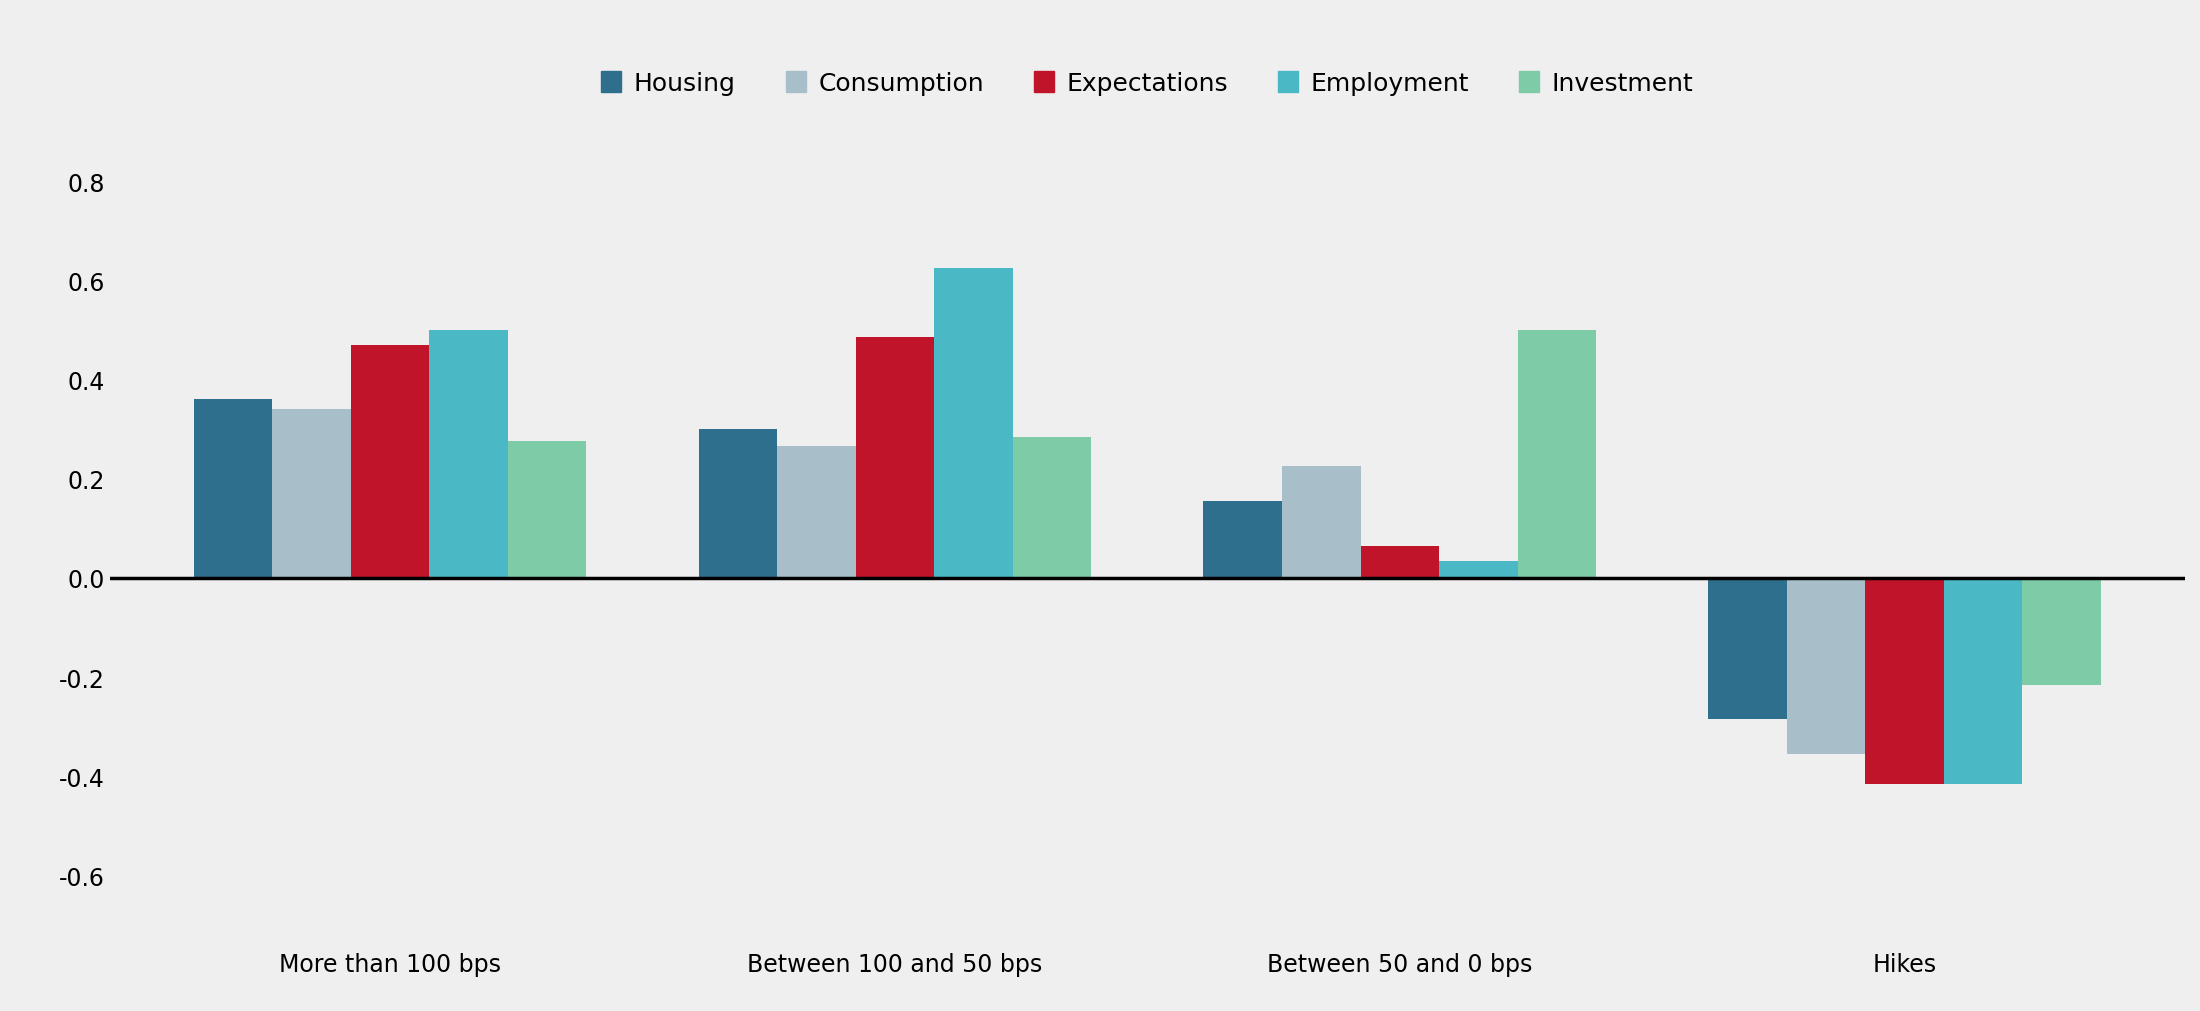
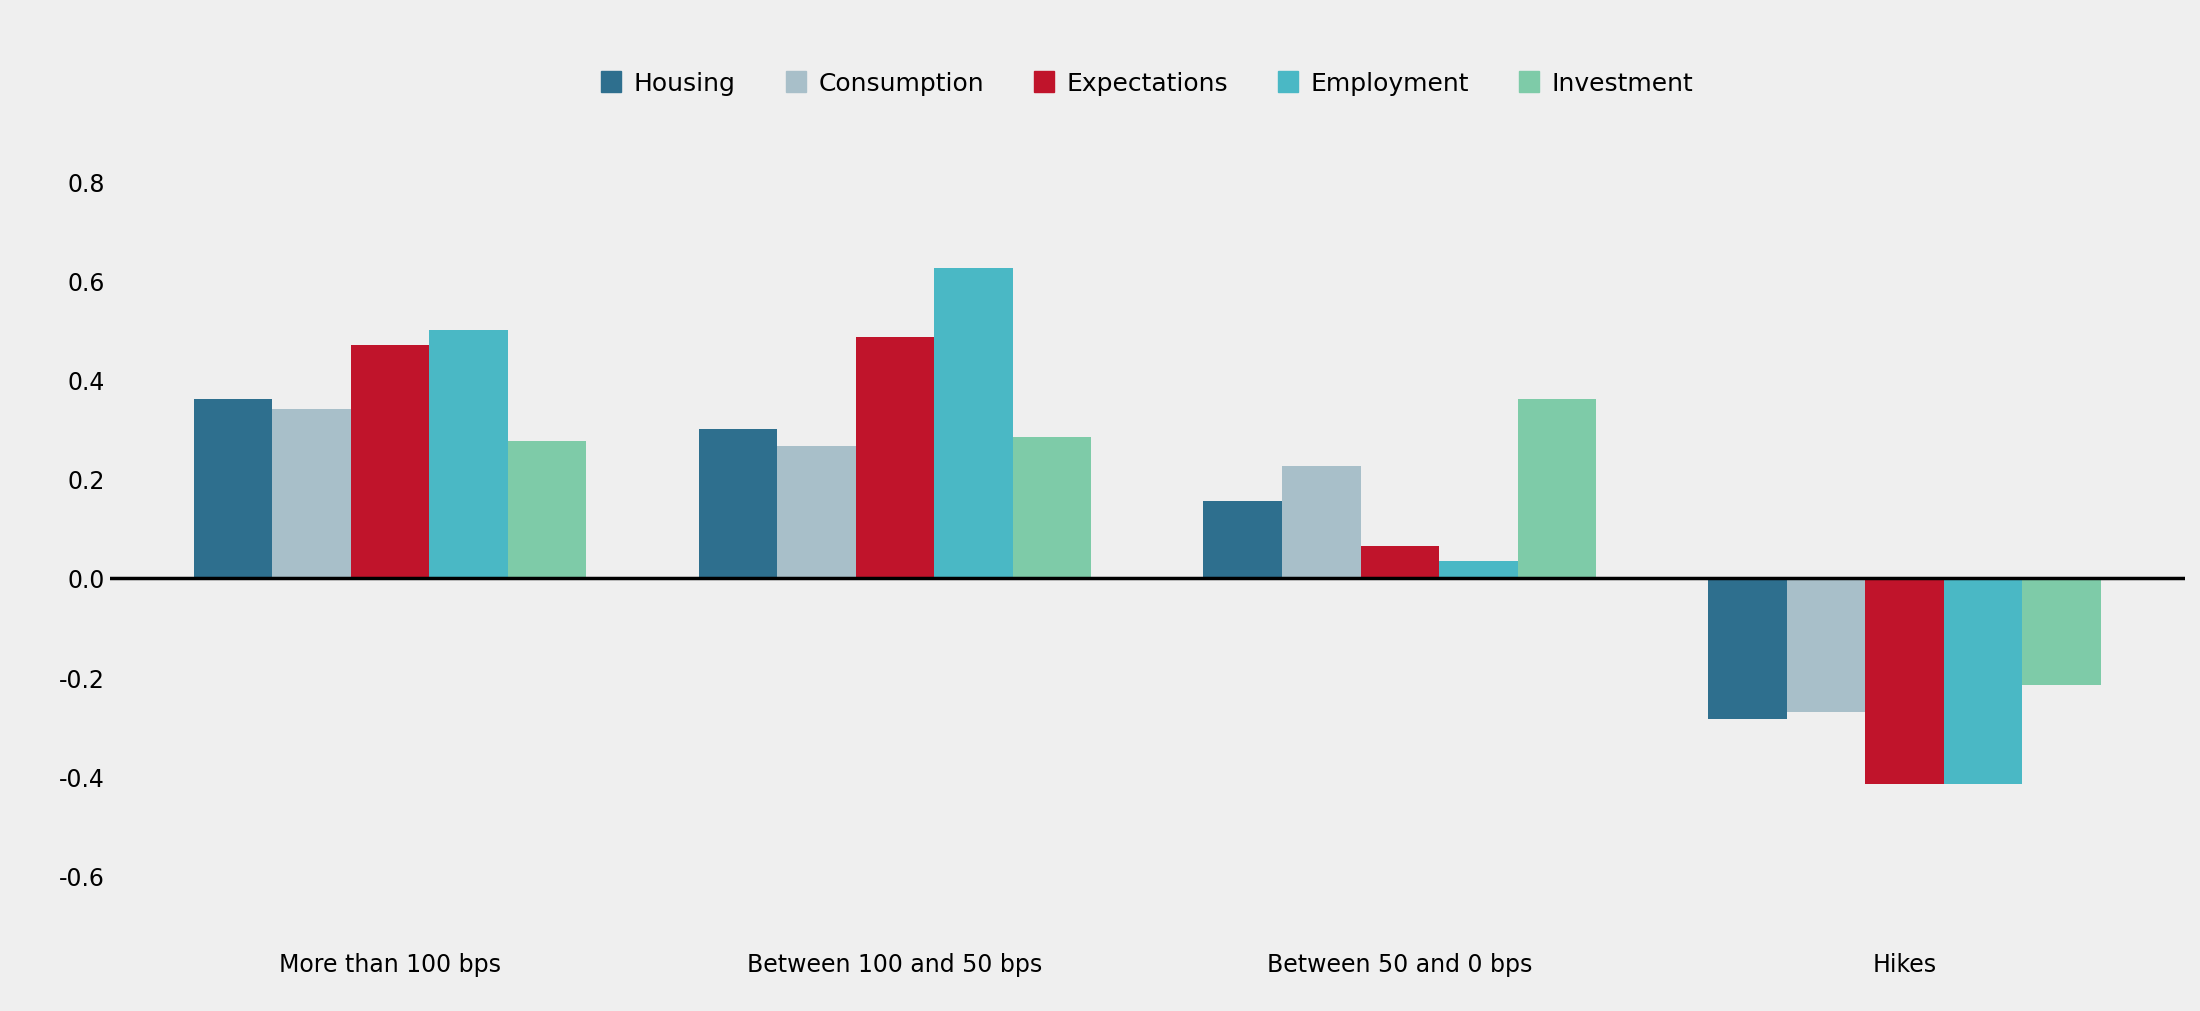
Investment/Between 50 and 0 bps: 0.500 -> 0.360
Consumption/Hikes: -0.355 -> -0.270
